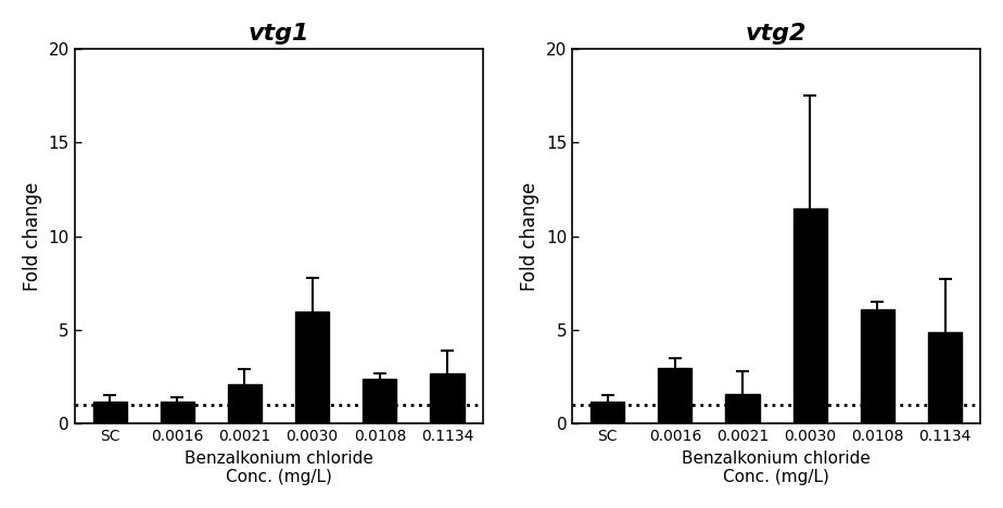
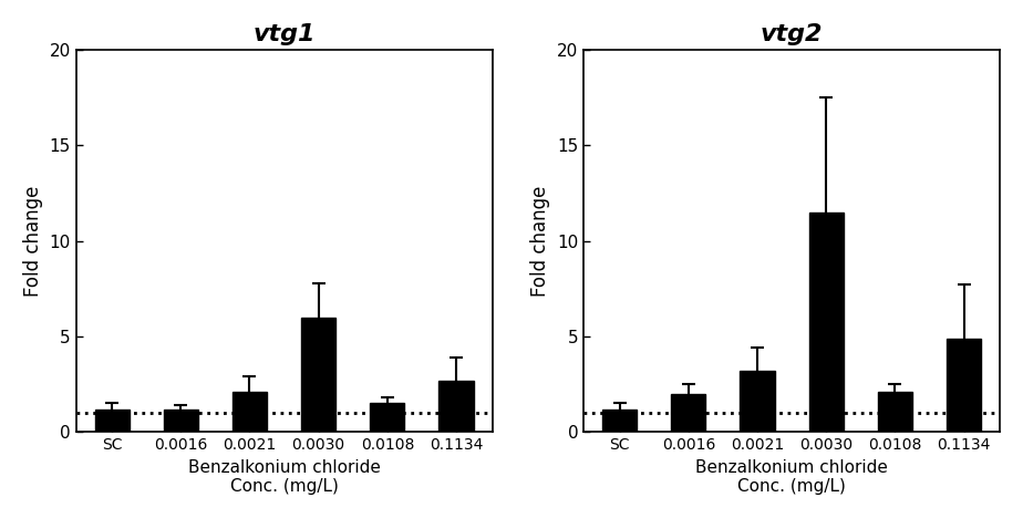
vtg1/0.0108: 2.4 -> 1.5
vtg2/0.0016: 3.0 -> 2.0
vtg2/0.0021: 1.6 -> 3.2
vtg2/0.0108: 6.1 -> 2.1
